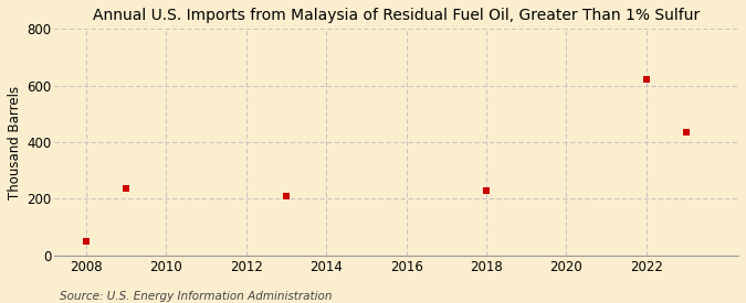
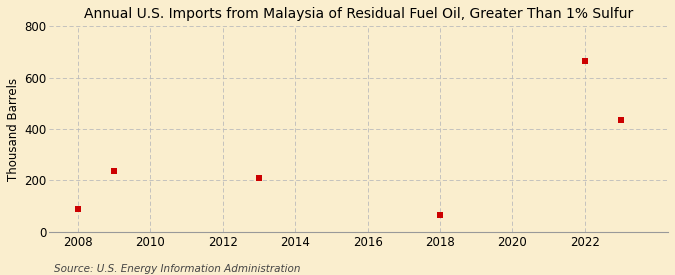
2008: 50 -> 90
2018: 230 -> 65
2022: 620 -> 665
